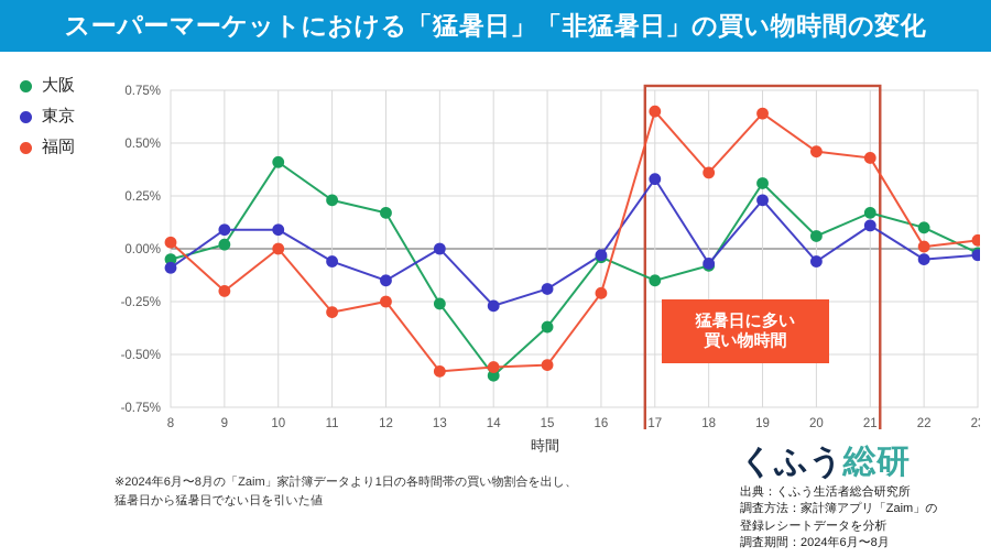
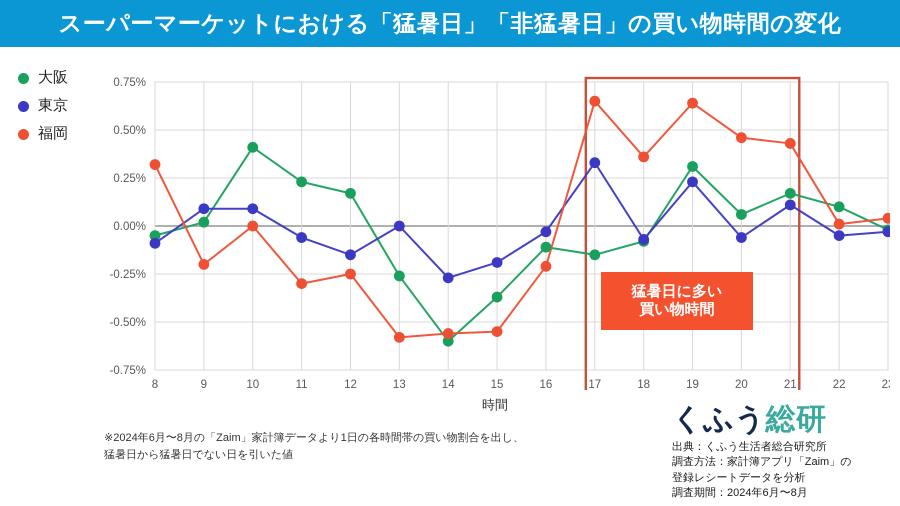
福岡/8: 0.03% -> 0.32%
大阪/16: -0.04% -> -0.11%
